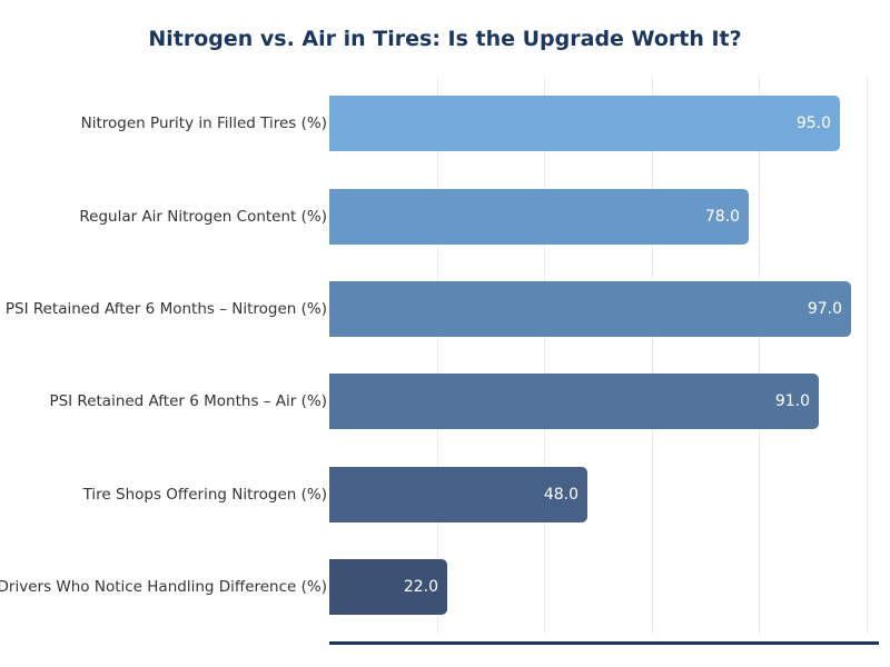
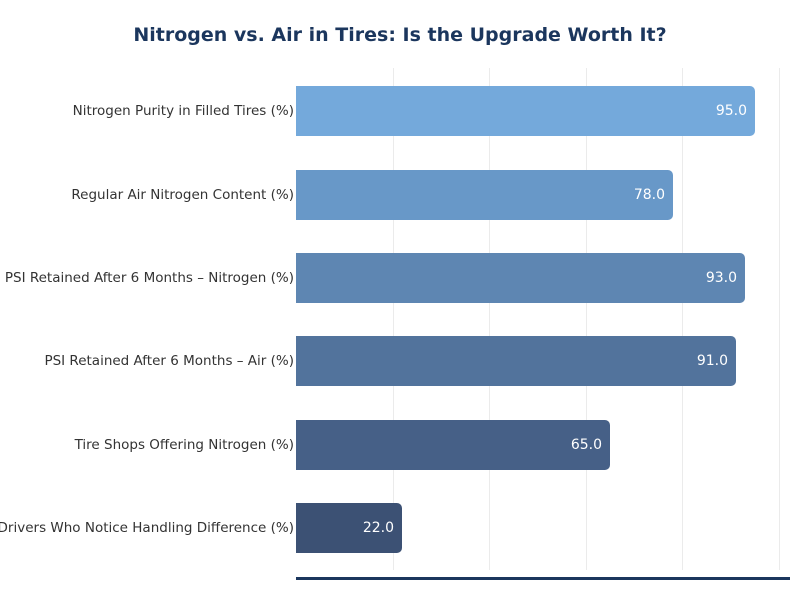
PSI Retained After 6 Months – Nitrogen (%): 97.0 -> 93.0
Tire Shops Offering Nitrogen (%): 48.0 -> 65.0
